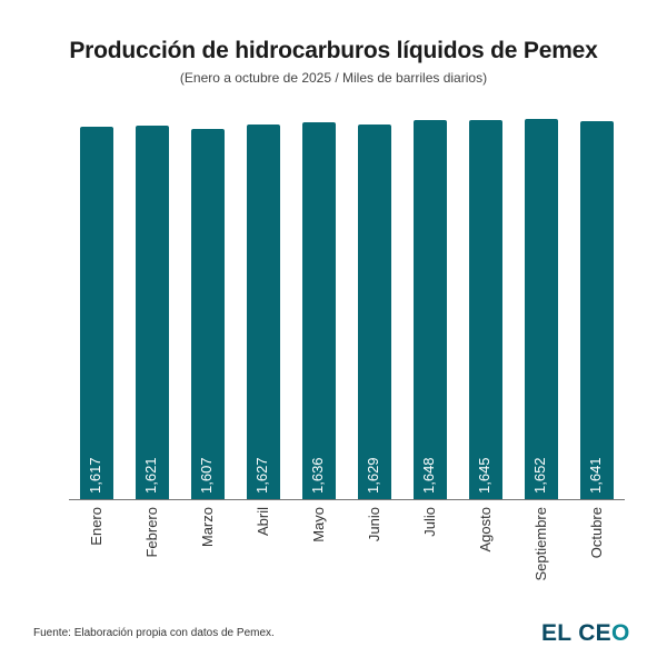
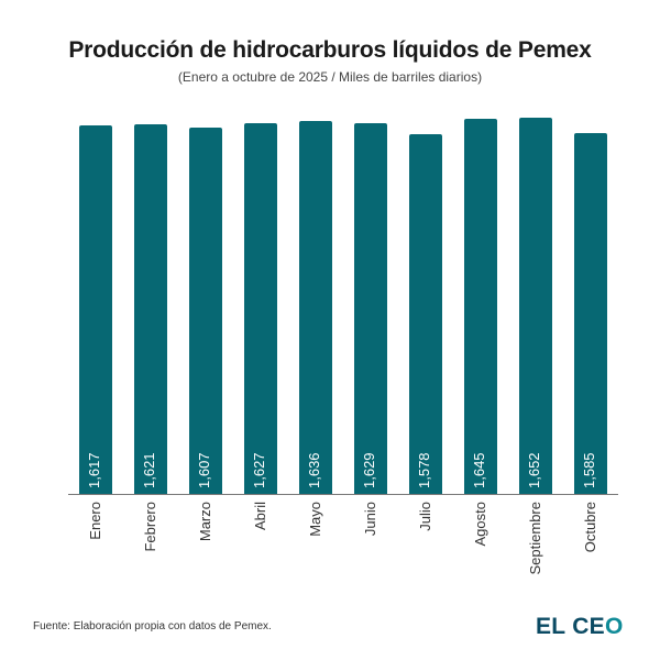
Julio: 1,648 -> 1,578
Octubre: 1,641 -> 1,585
